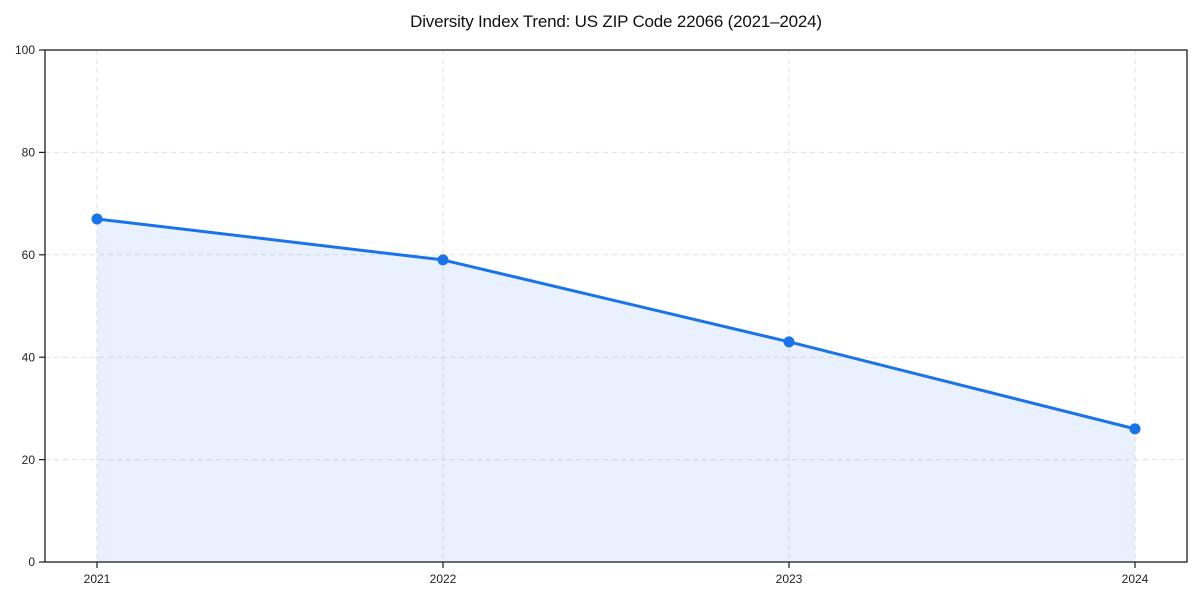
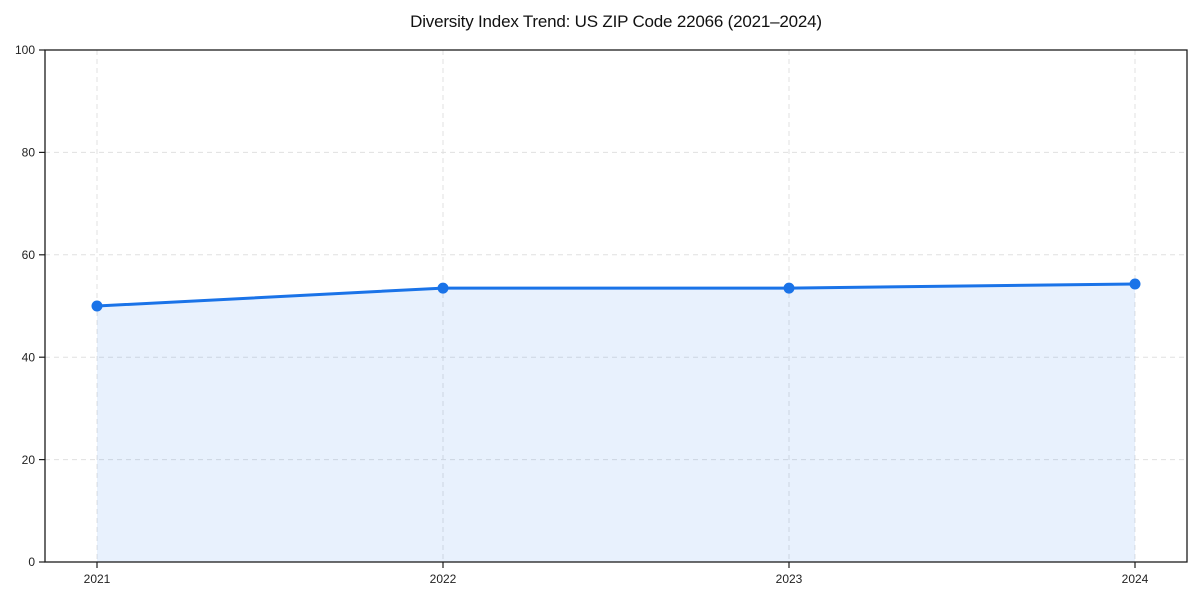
2021: 67 -> 50
2022: 59 -> 54
2023: 43 -> 54
2024: 26 -> 54
